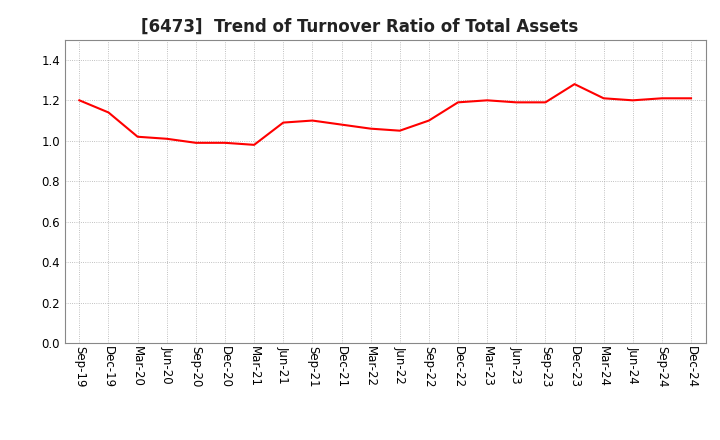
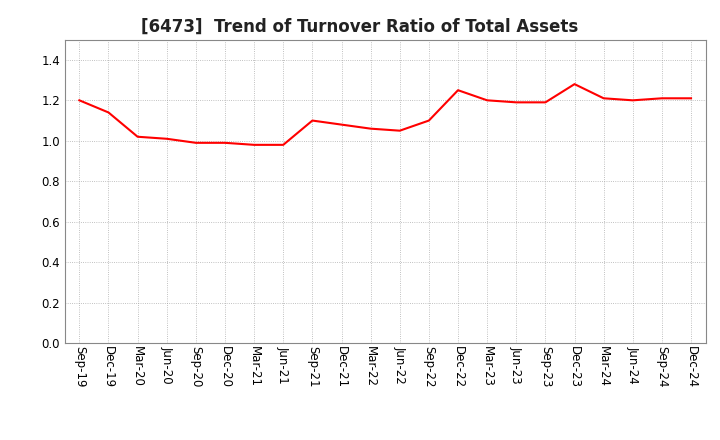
Jun-21: 1.09 -> 0.98
Dec-22: 1.19 -> 1.25
